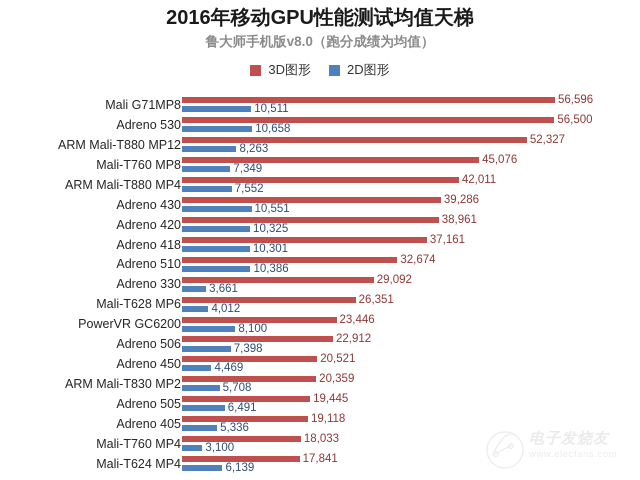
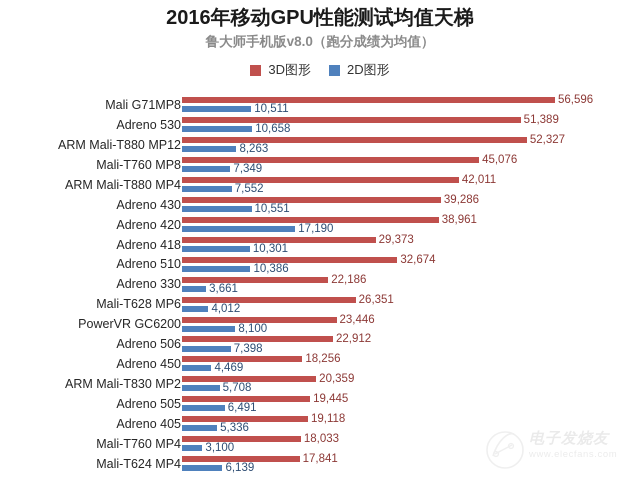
3D图形/Adreno 530: 56,500 -> 51,389
2D图形/Adreno 420: 10,325 -> 17,190
3D图形/Adreno 418: 37,161 -> 29,373
3D图形/Adreno 330: 29,092 -> 22,186
3D图形/Adreno 450: 20,521 -> 18,256
